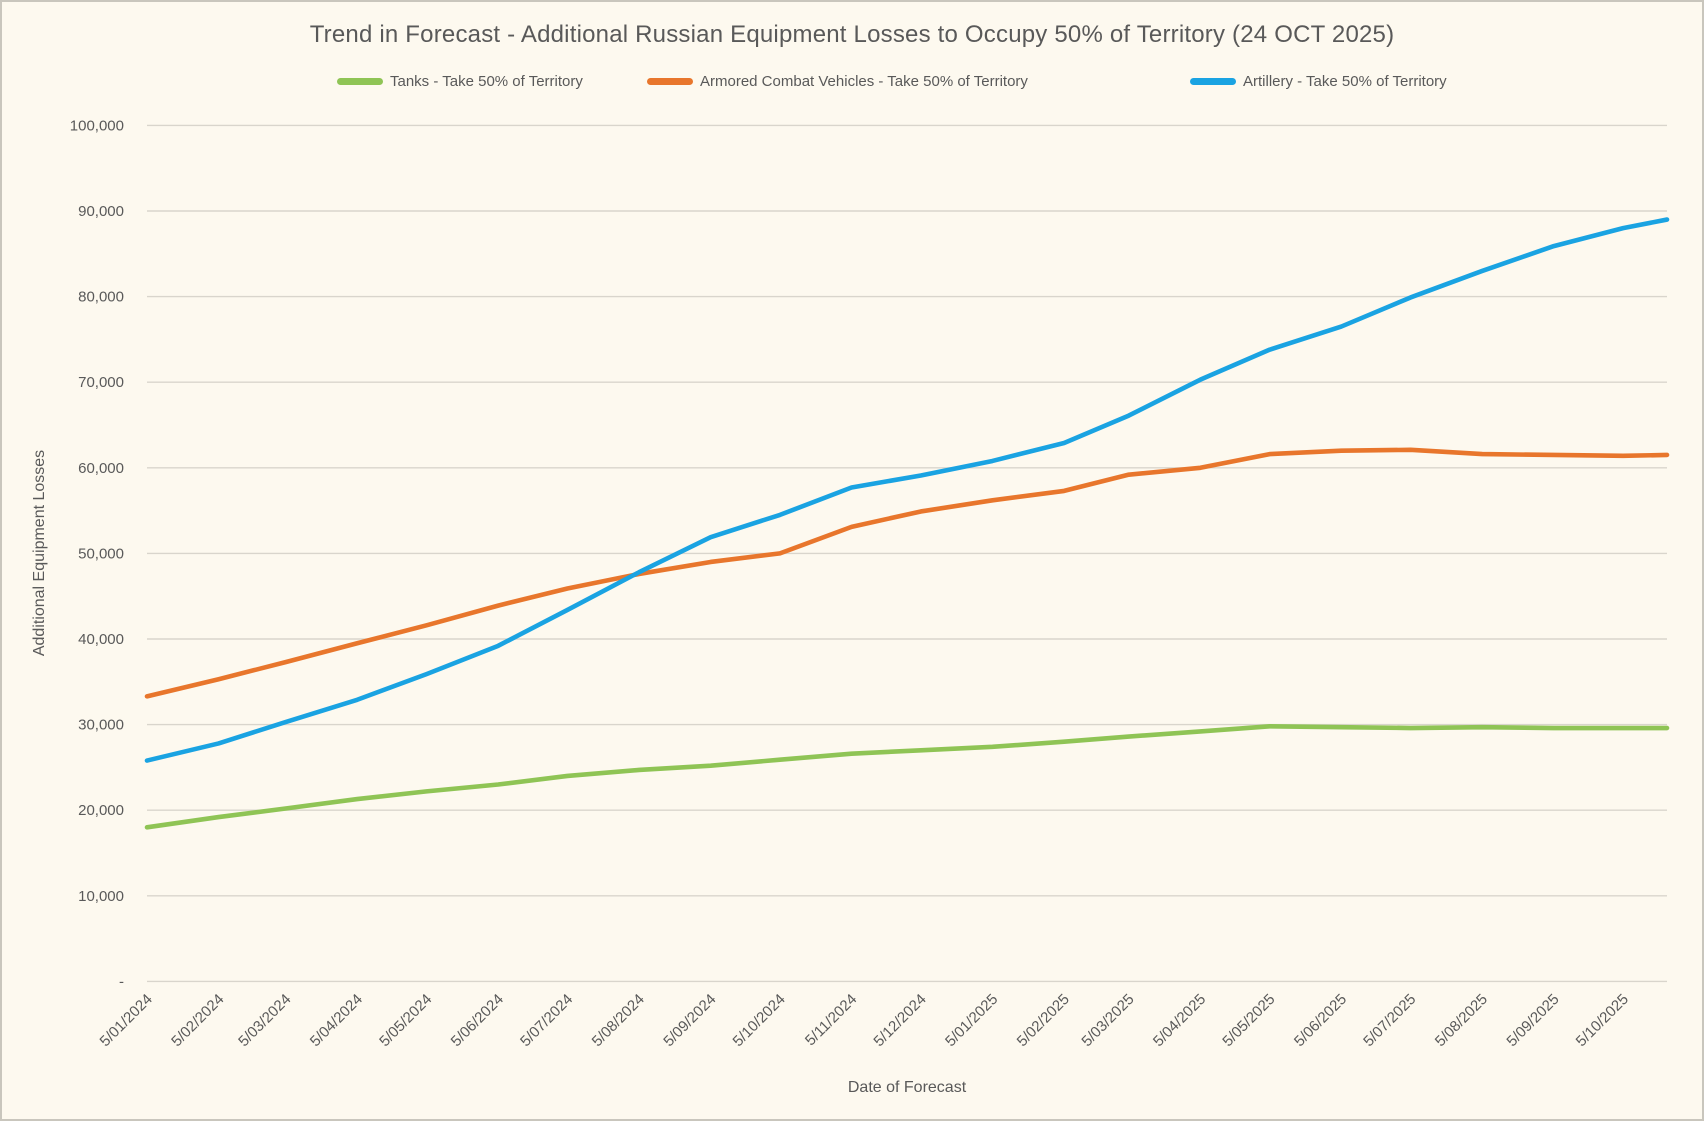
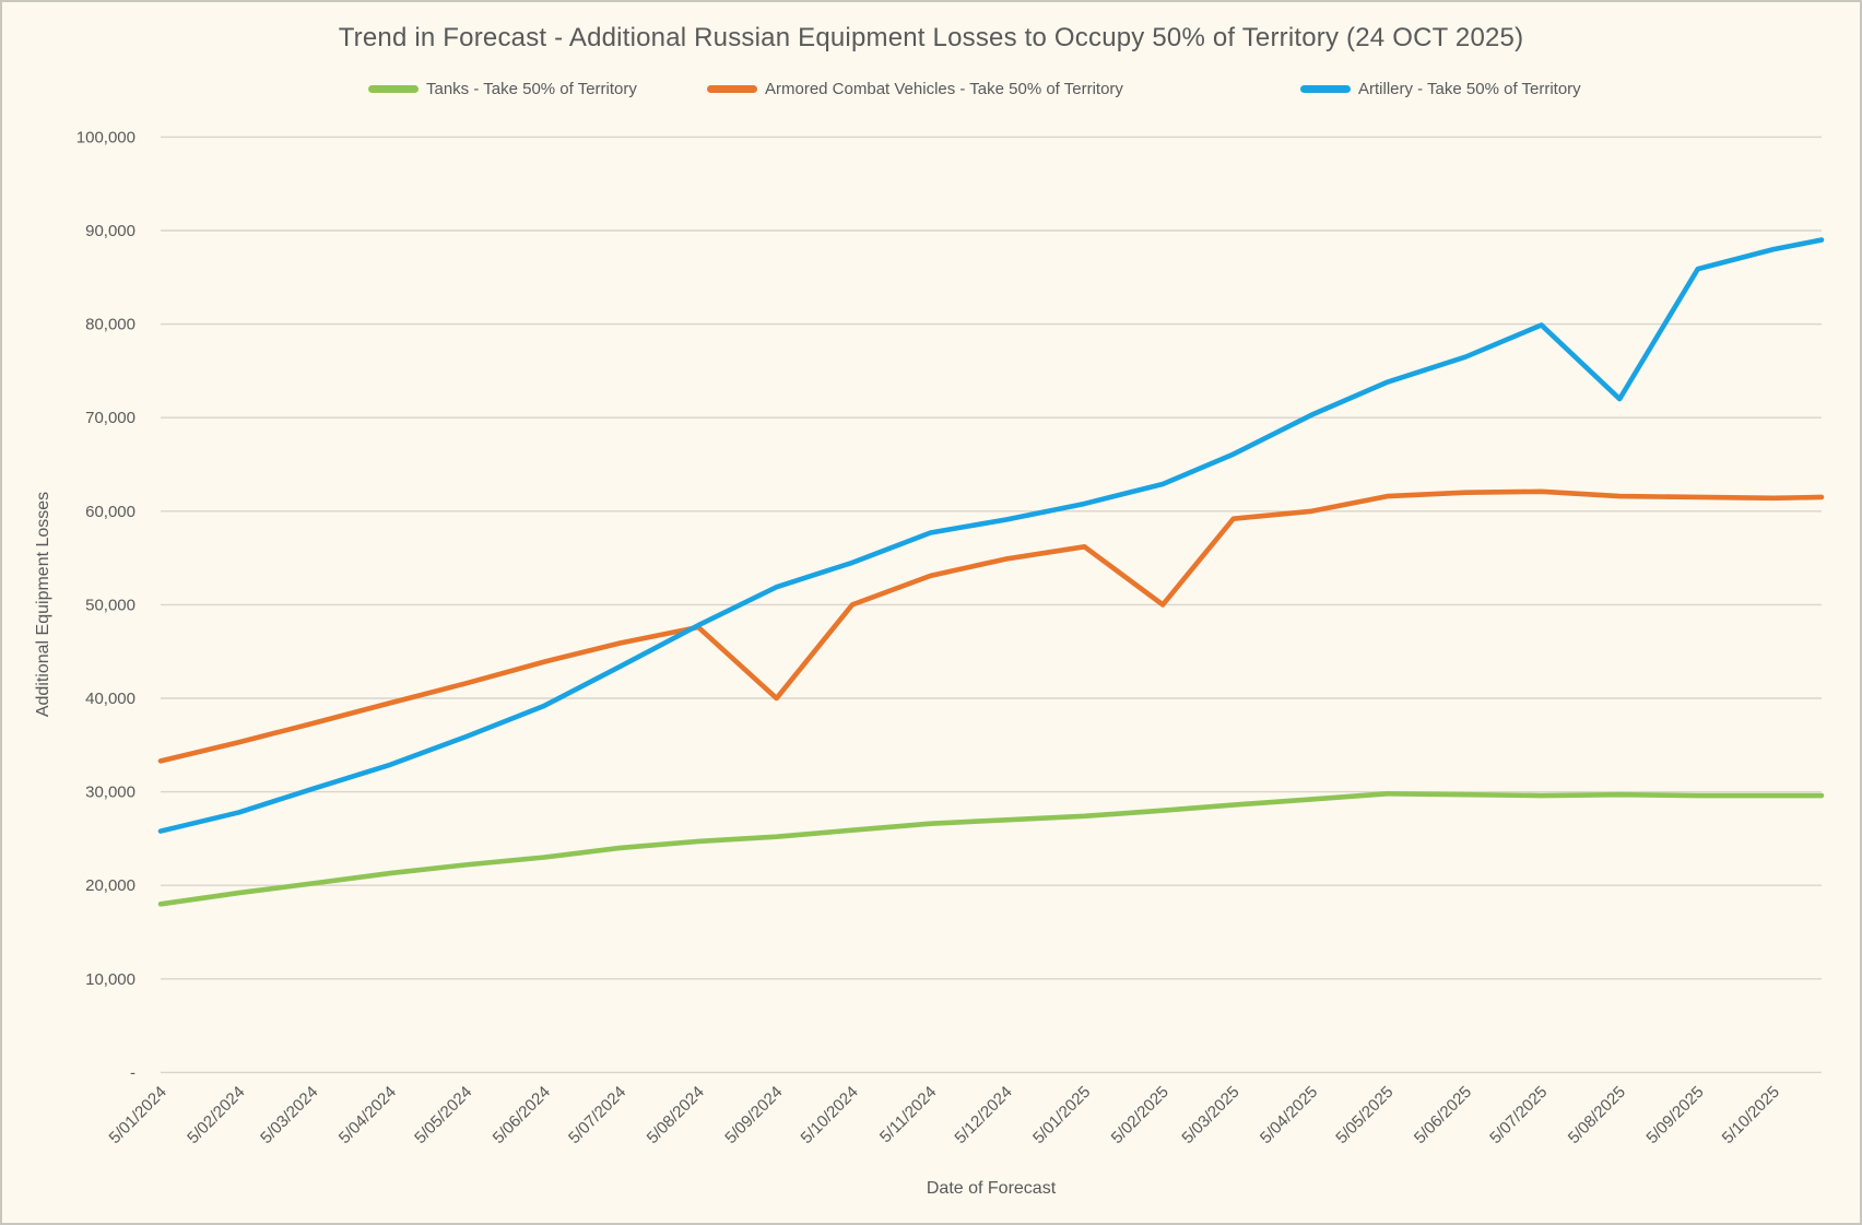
Armored Combat Vehicles - Take 50% of Territory/5/09/2024: 49000 -> 40000
Armored Combat Vehicles - Take 50% of Territory/5/02/2025: 57000 -> 50000
Artillery - Take 50% of Territory/5/08/2025: 83000 -> 72000
